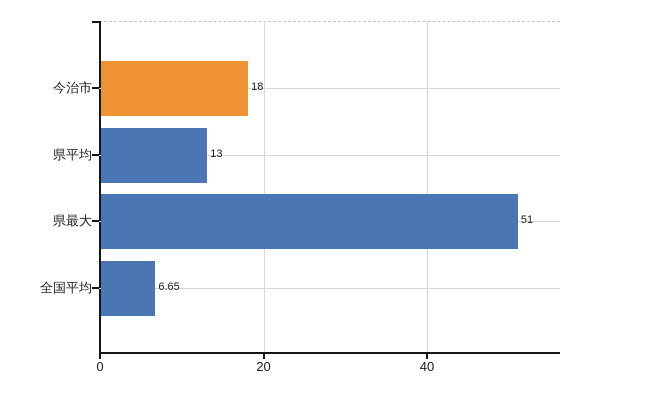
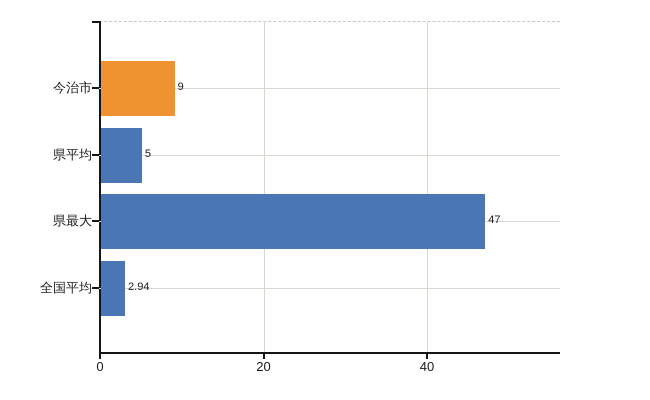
今治市: 18 -> 9
県平均: 13 -> 5
県最大: 51 -> 47
全国平均: 6.65 -> 2.94
